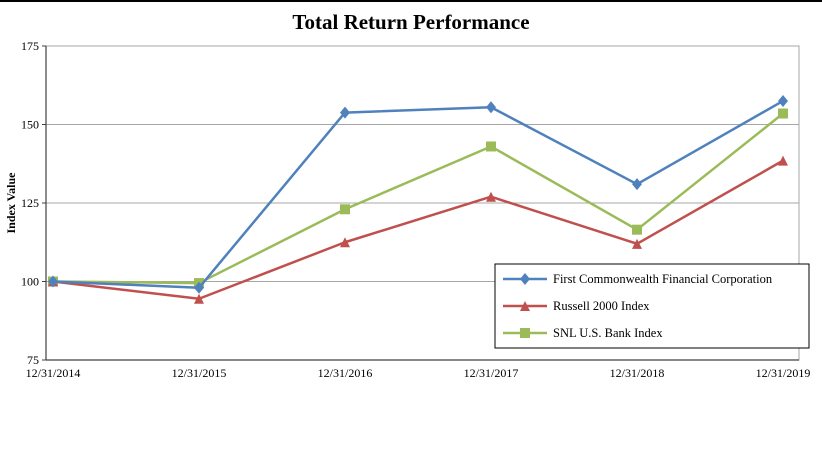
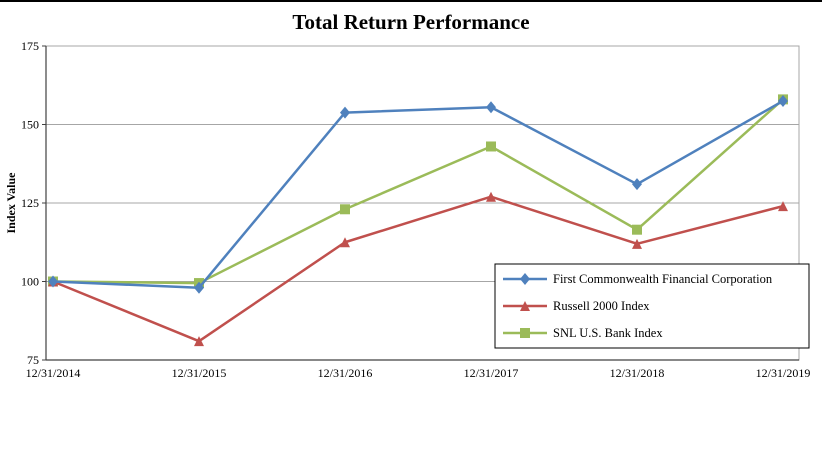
Russell 2000 Index/12/31/2015: 94 -> 81
Russell 2000 Index/12/31/2019: 138 -> 124
SNL U.S. Bank Index/12/31/2019: 154 -> 158
